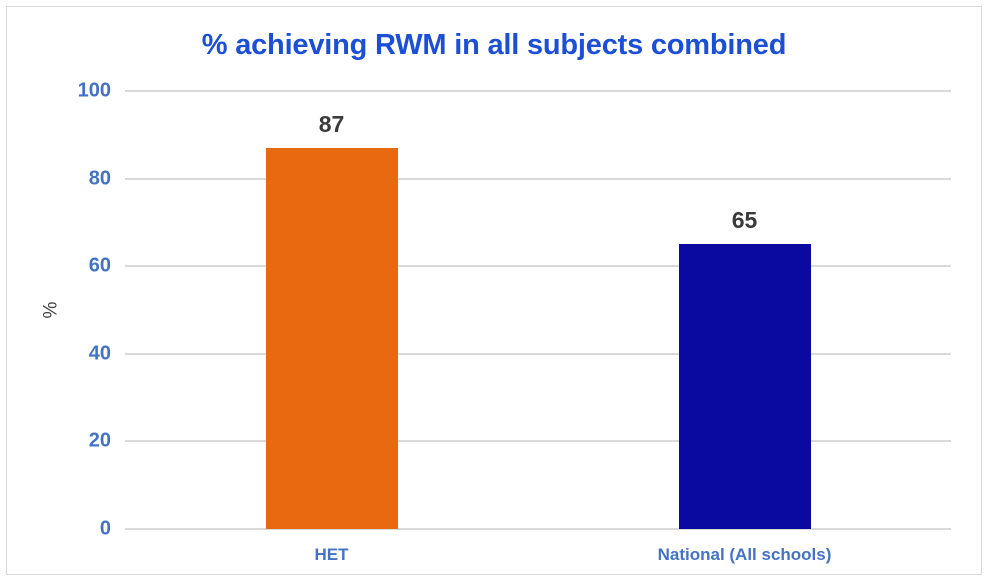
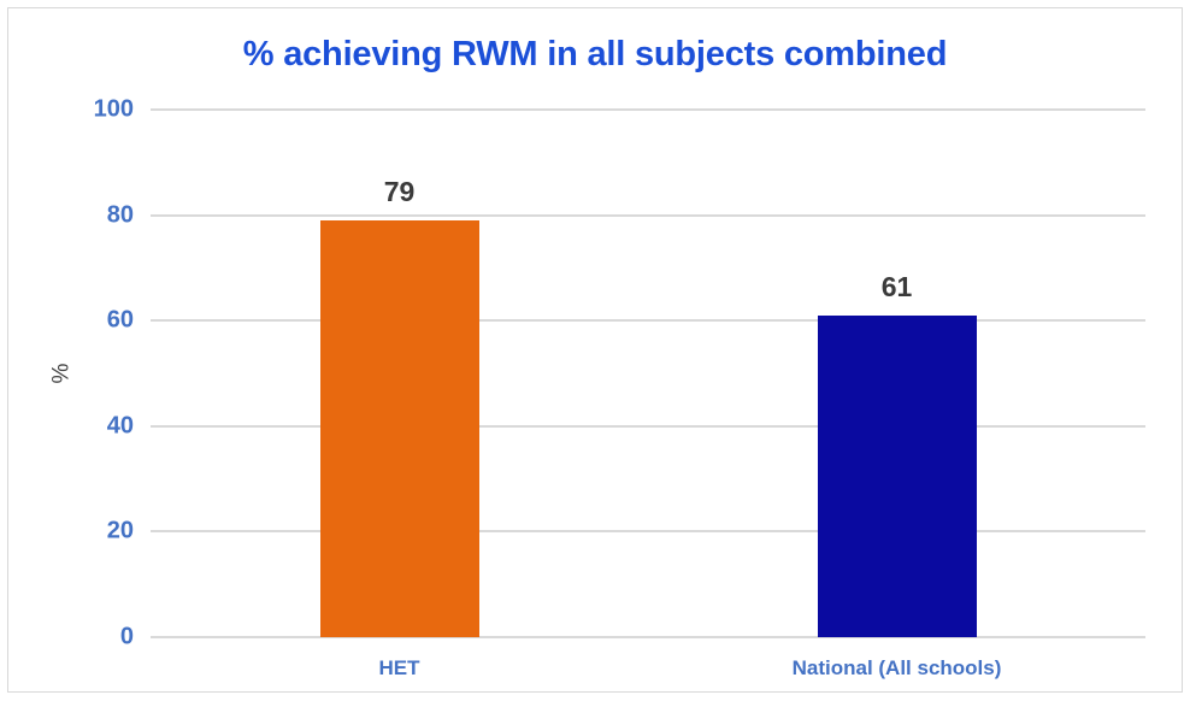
HET: 87 -> 79
National (All schools): 65 -> 61
